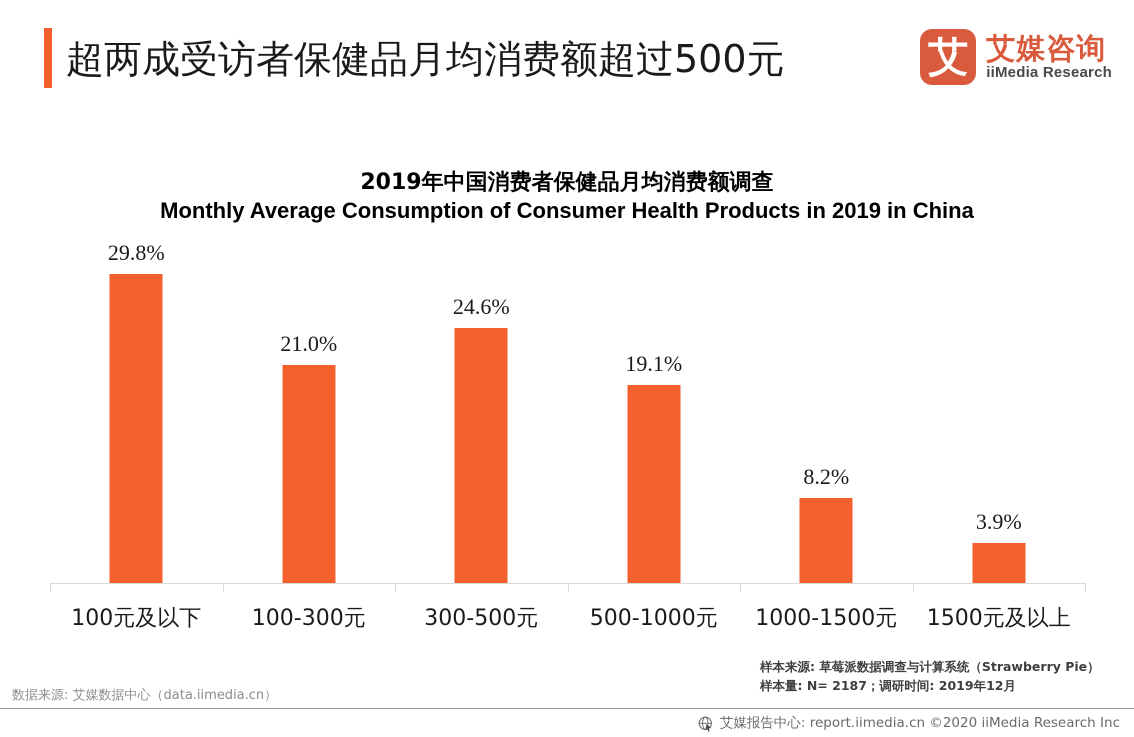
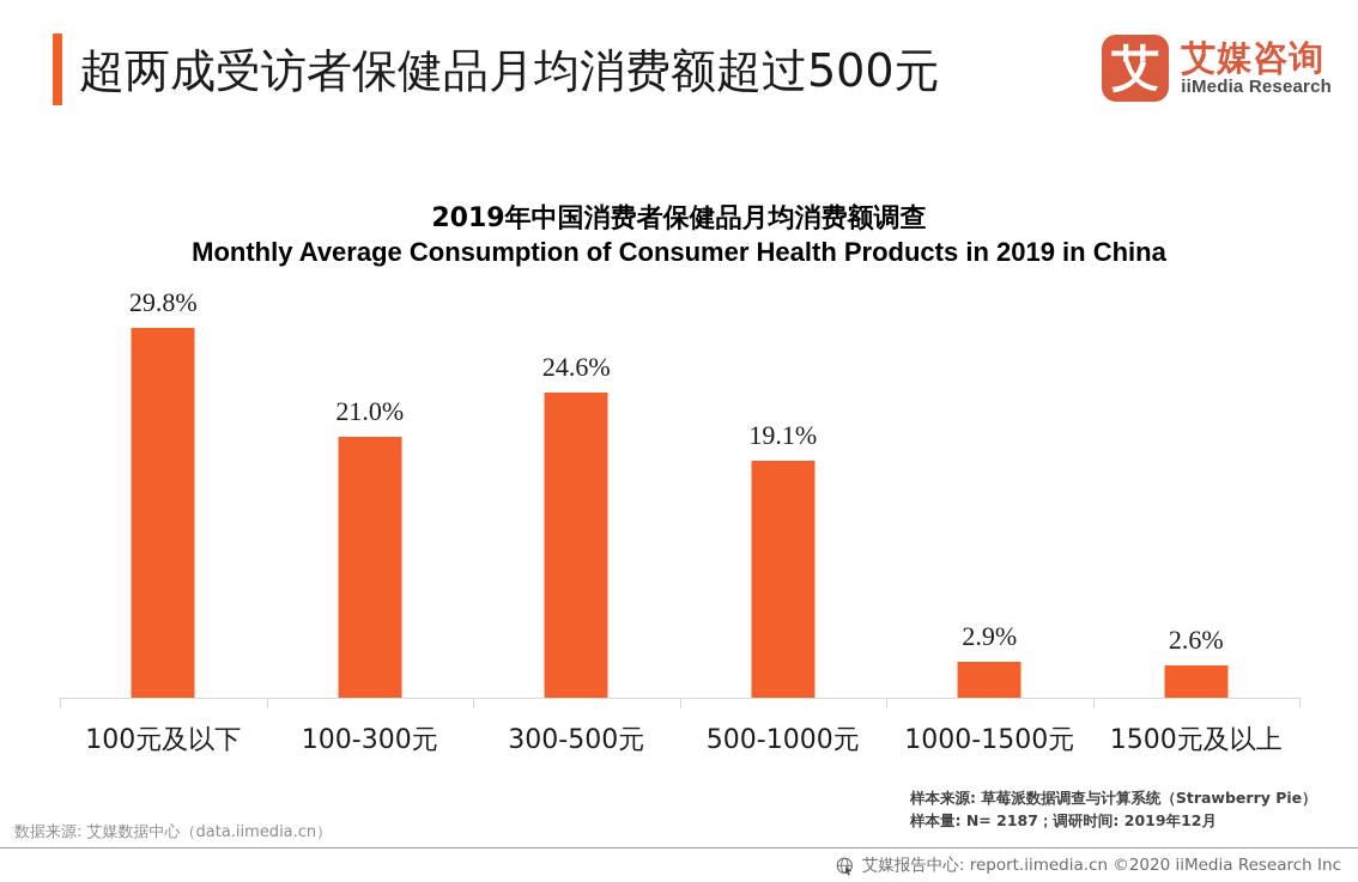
1000-1500元: 8.2% -> 2.9%
1500元及以上: 3.9% -> 2.6%
